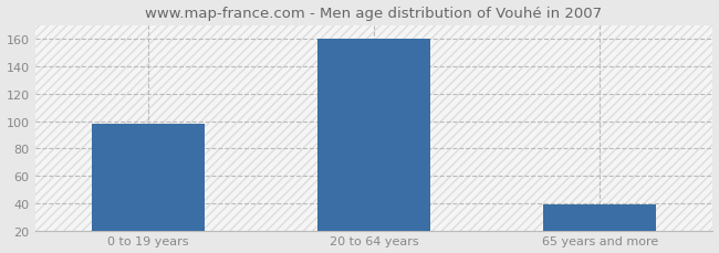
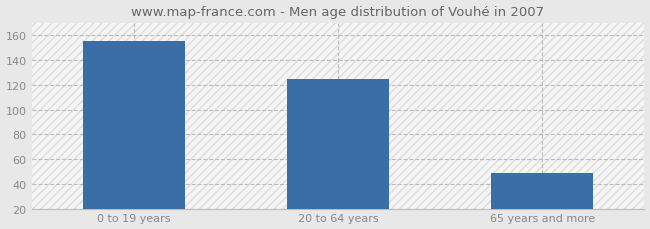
0 to 19 years: 98 -> 155
20 to 64 years: 160 -> 125
65 years and more: 39 -> 49
